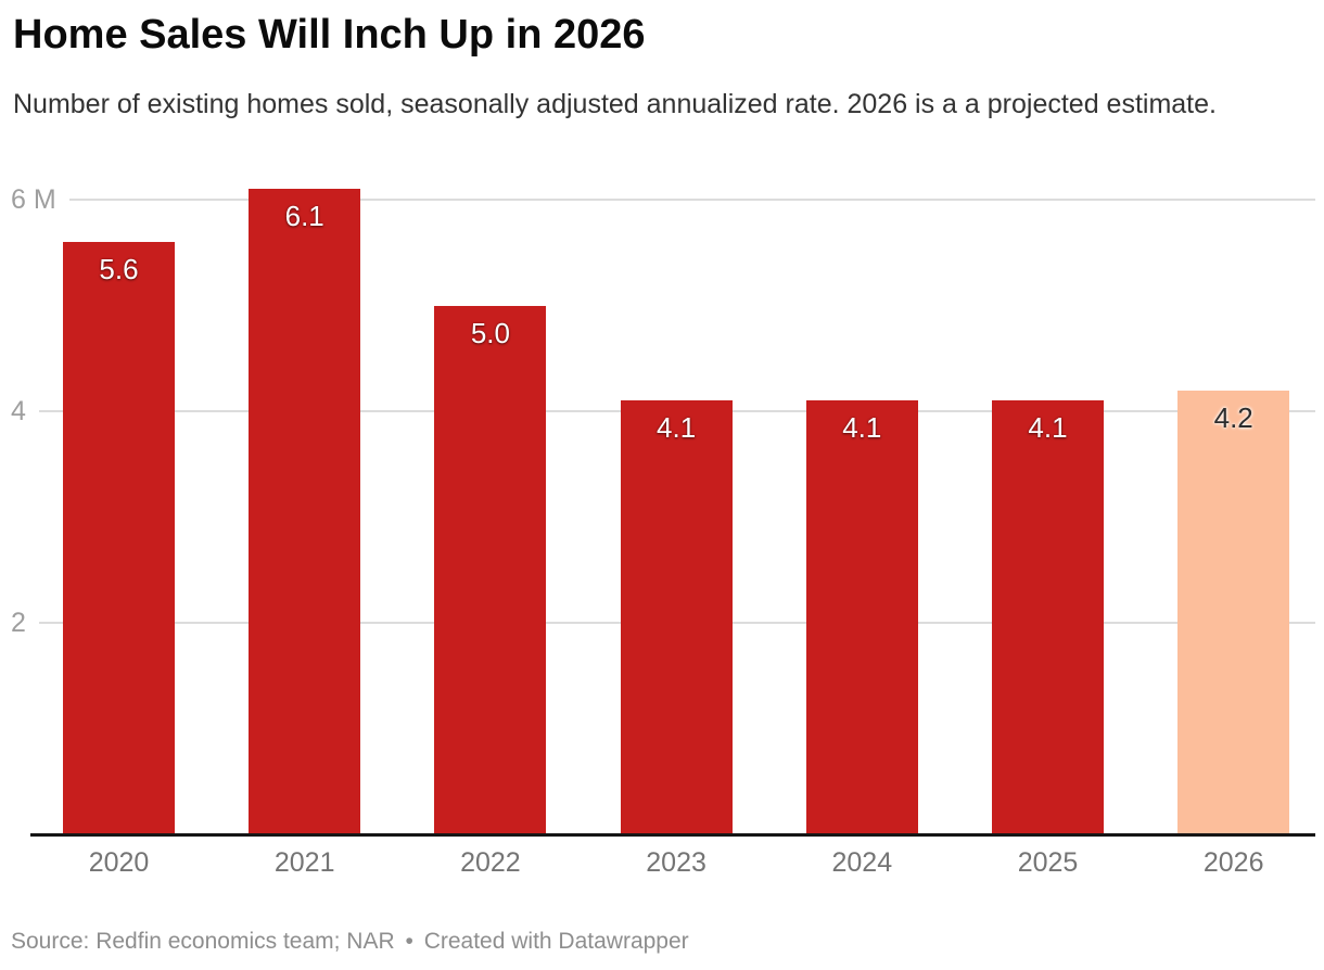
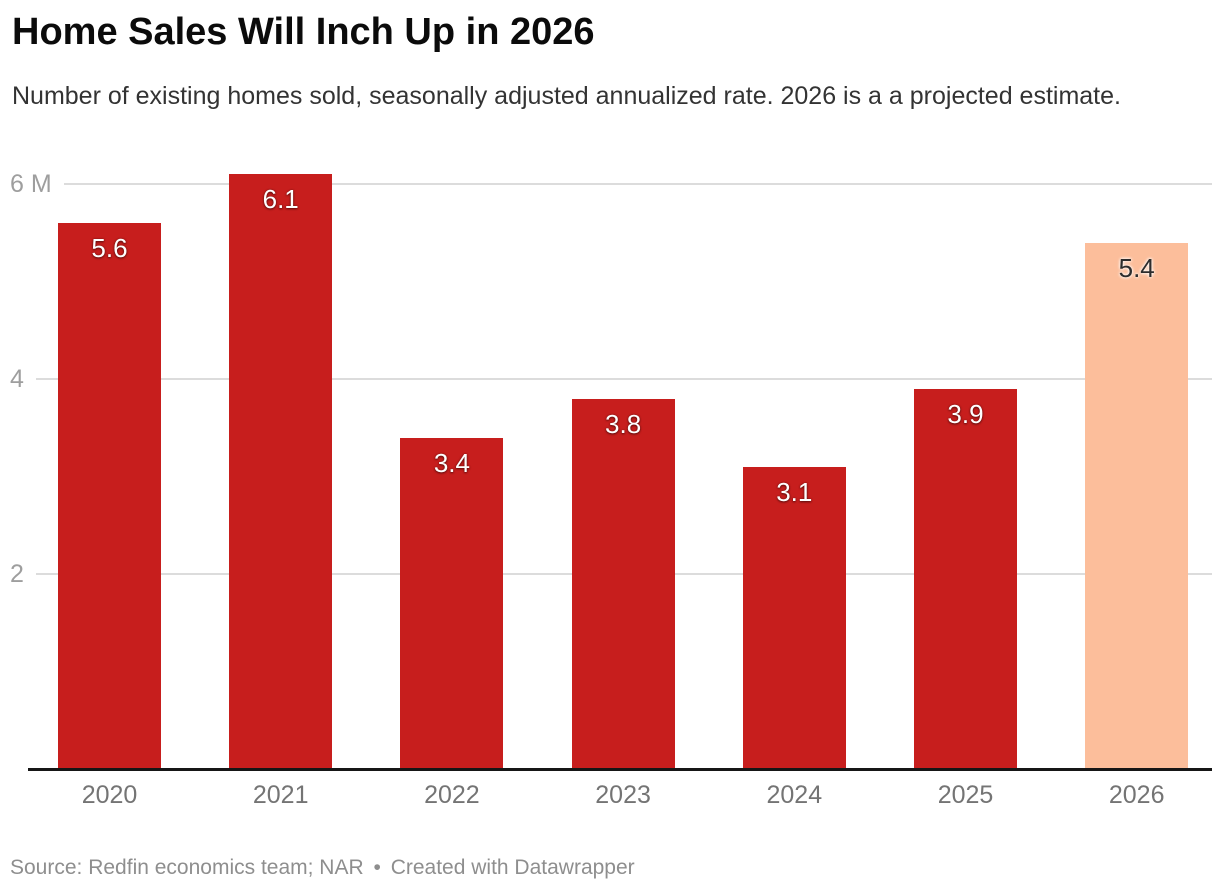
2022: 5.0 -> 3.4
2023: 4.1 -> 3.8
2024: 4.1 -> 3.1
2025: 4.1 -> 3.9
2026: 4.2 -> 5.4
